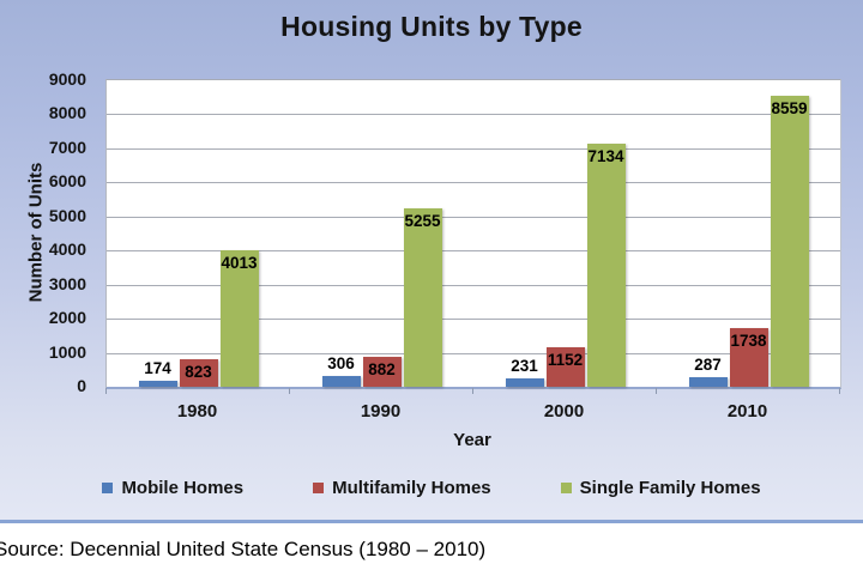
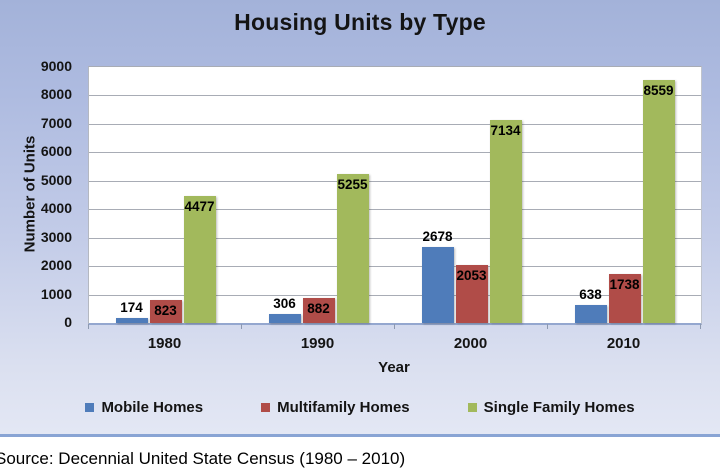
Single Family Homes/1980: 4013 -> 4477
Mobile Homes/2000: 231 -> 2678
Multifamily Homes/2000: 1152 -> 2053
Mobile Homes/2010: 287 -> 638
